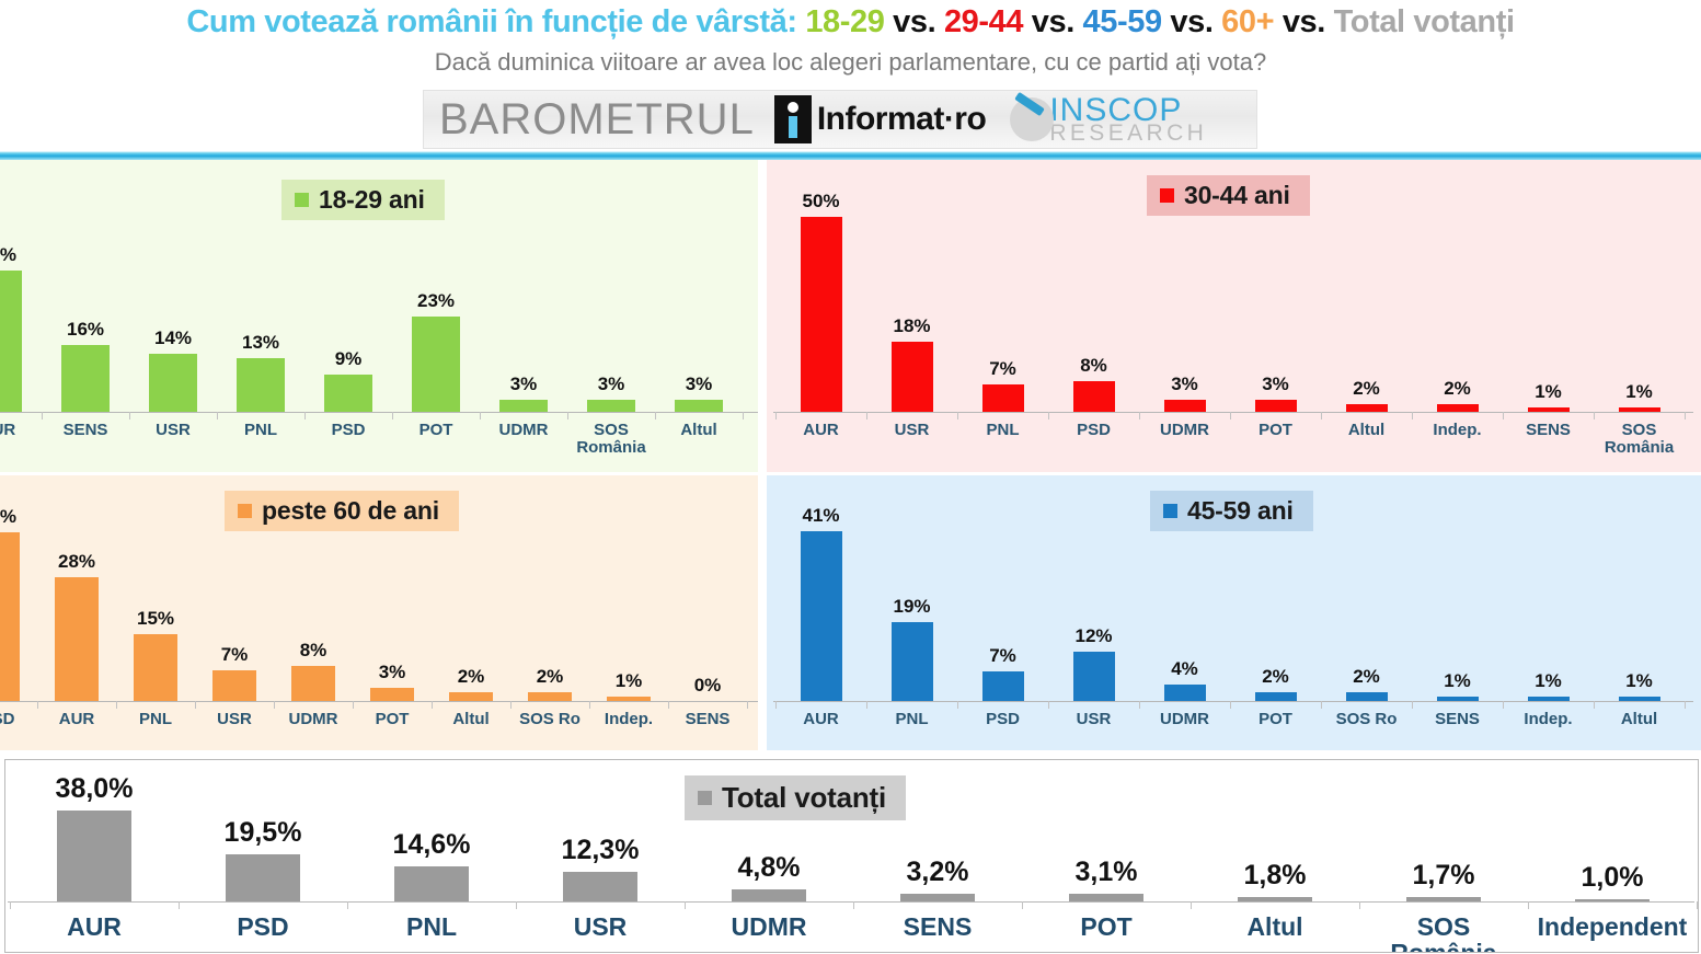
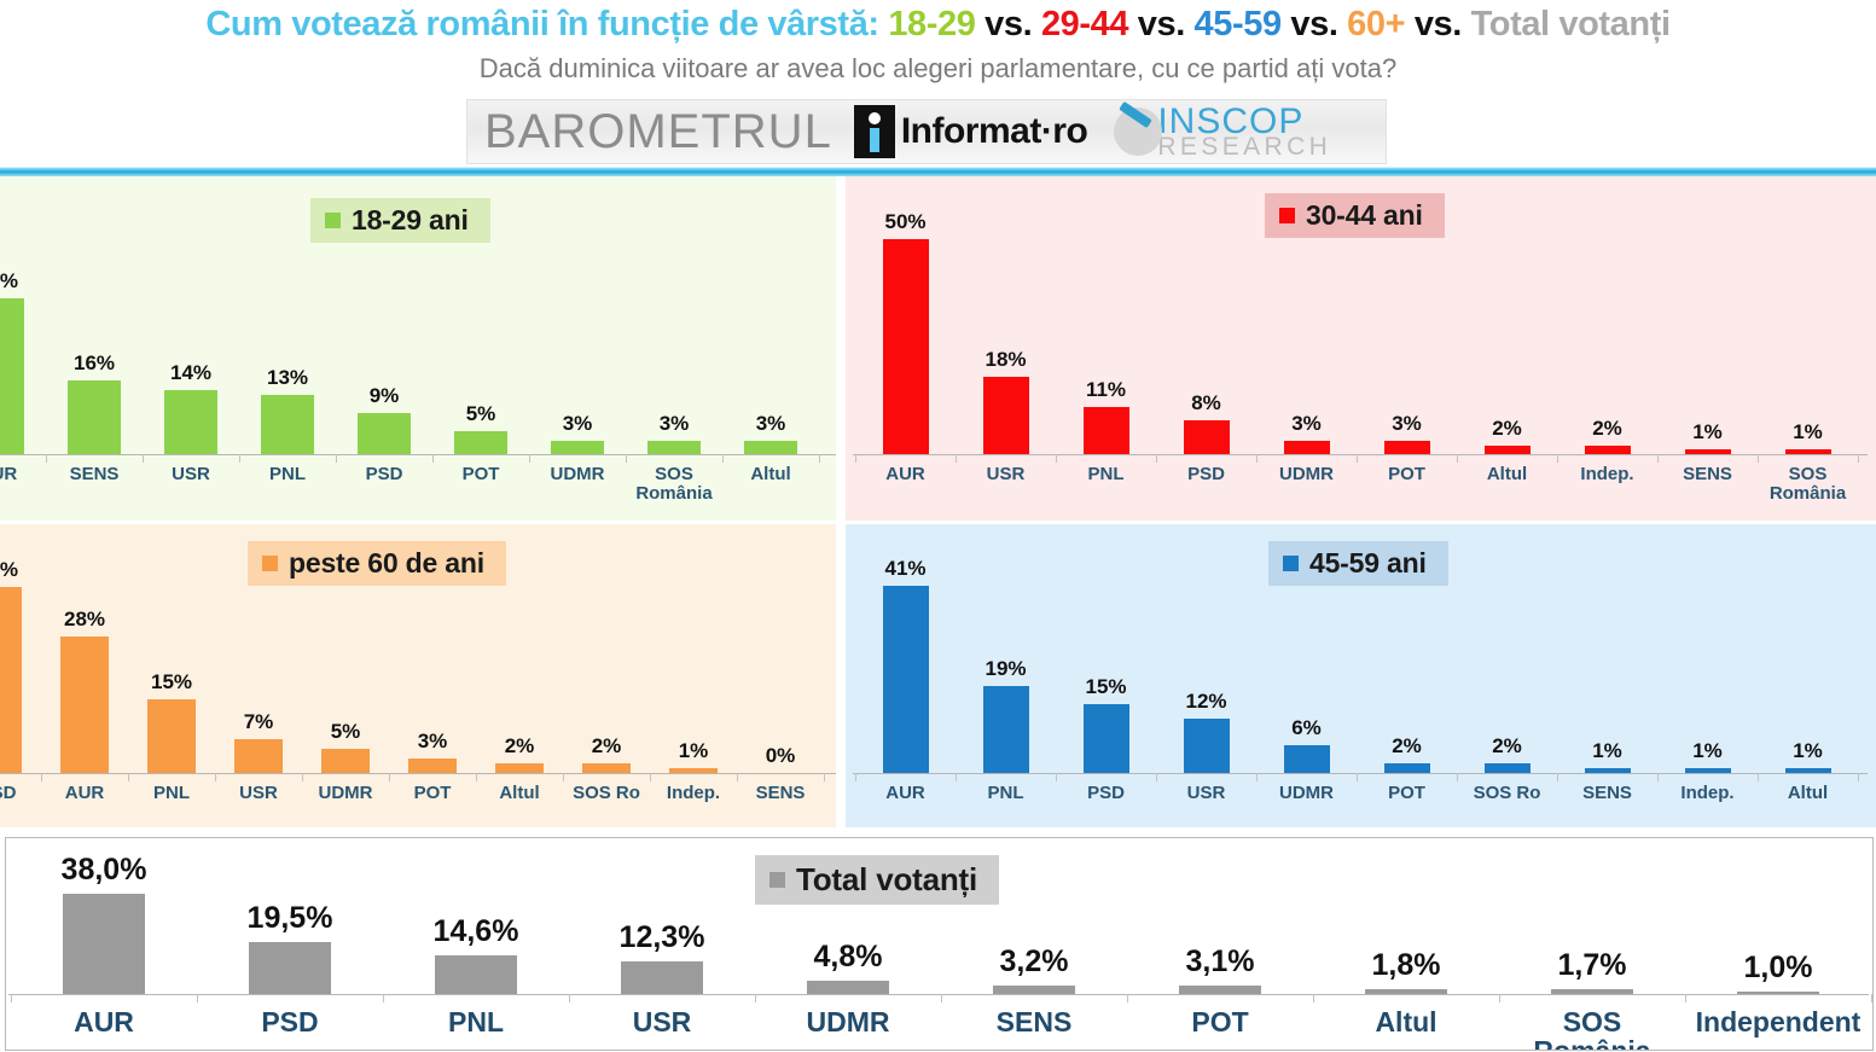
18-29 ani/POT: 23% -> 5%
30-44 ani/PNL: 7% -> 11%
peste 60 de ani/UDMR: 8% -> 5%
45-59 ani/PSD: 7% -> 15%
45-59 ani/UDMR: 4% -> 6%
